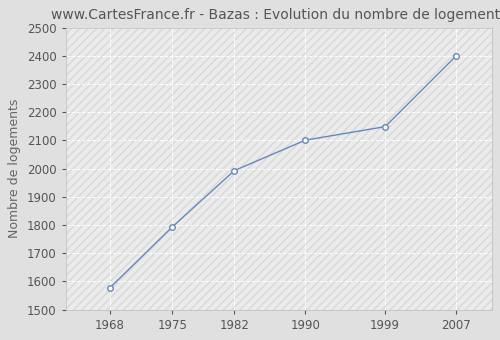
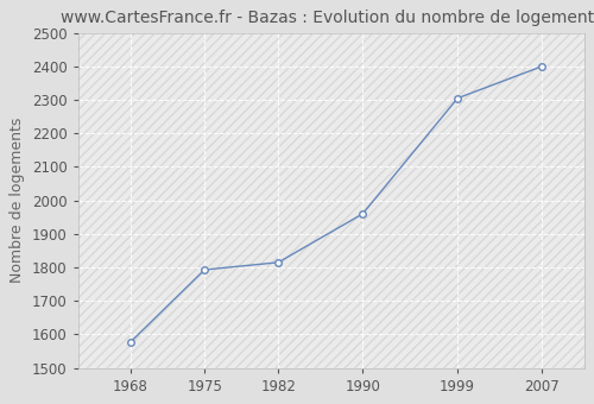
1982: 1993 -> 1815
1990: 2101 -> 1960
1999: 2149 -> 2305
